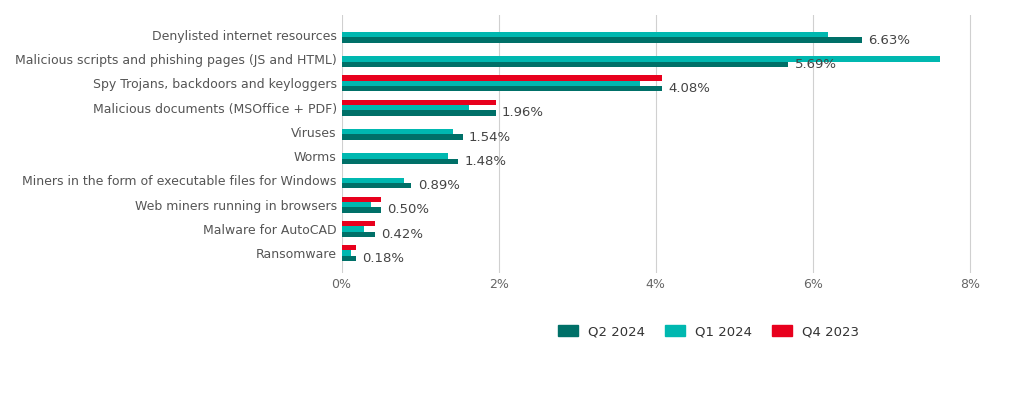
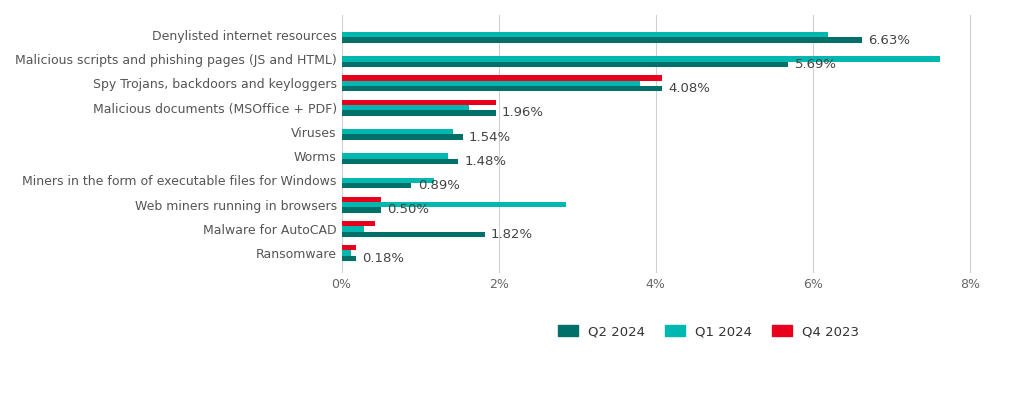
Q1 2024/Miners in the form of executable files for Windows: 0.80% -> 1.18%
Q1 2024/Web miners running in browsers: 0.38% -> 2.86%
Q2 2024/Malware for AutoCAD: 0.42% -> 1.82%
